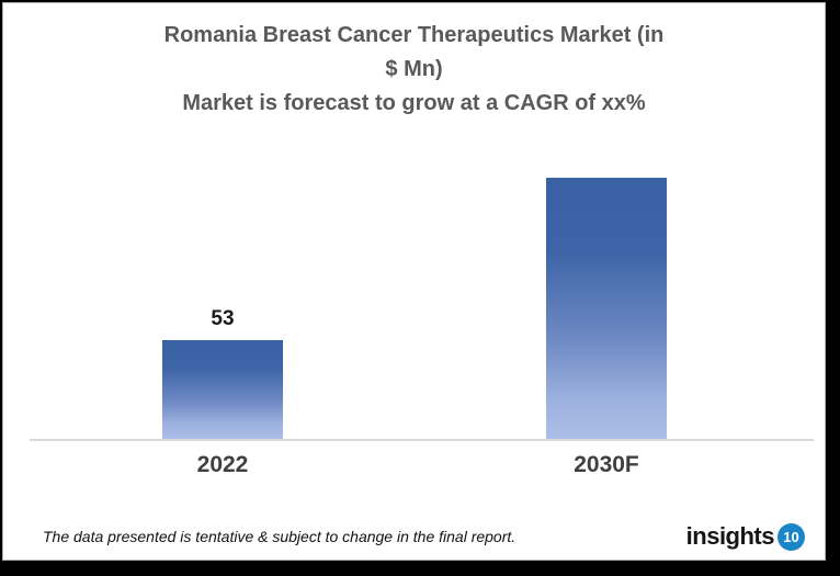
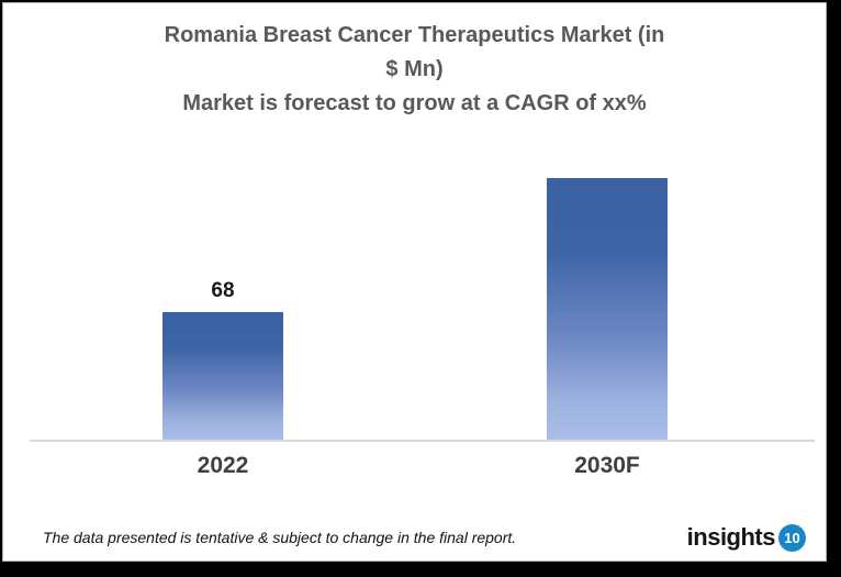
2022: 53 -> 68
